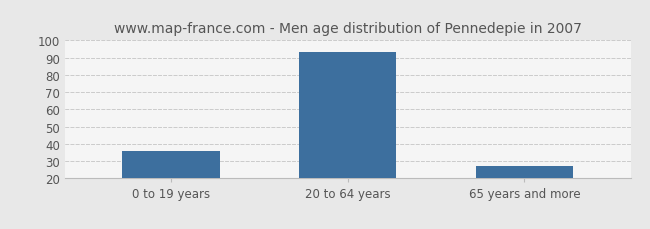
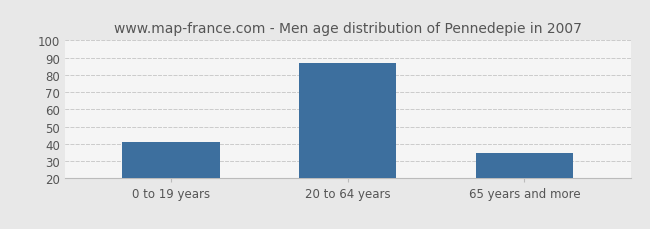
0 to 19 years: 36 -> 41
20 to 64 years: 93 -> 87
65 years and more: 27 -> 35
